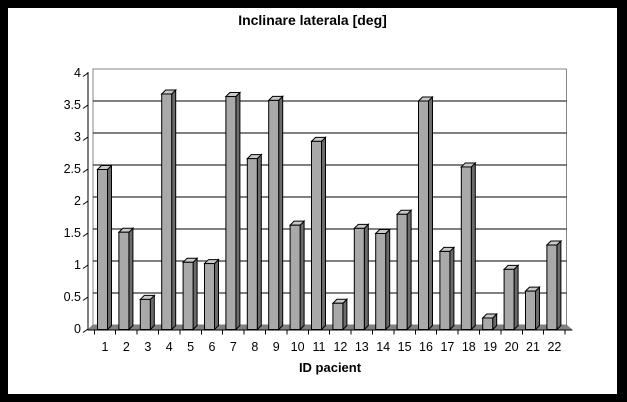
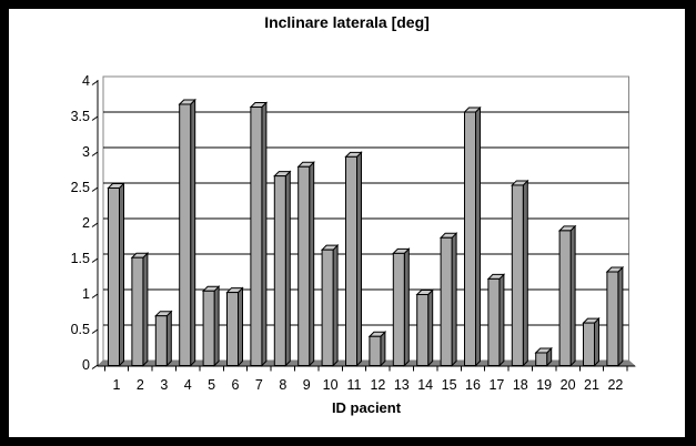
3: 0.5 -> 0.7
9: 3.6 -> 2.8
14: 1.5 -> 1.0
20: 0.9 -> 1.9
